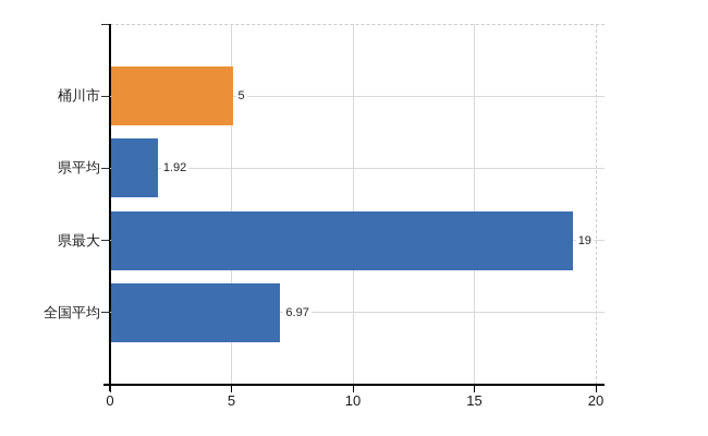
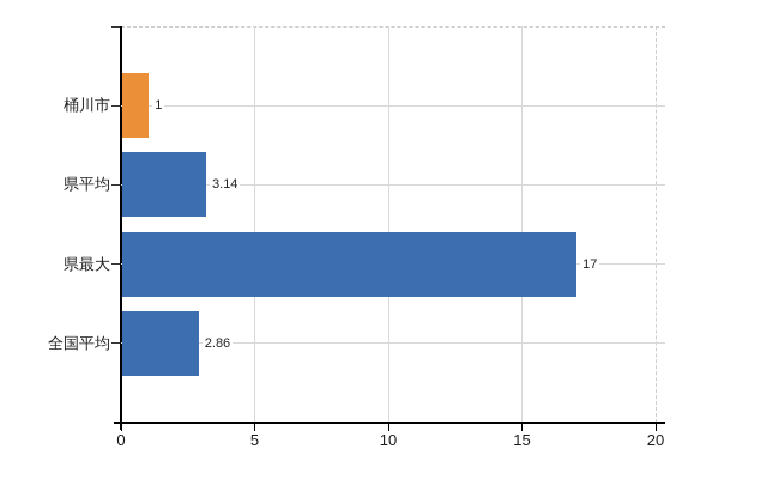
桶川市: 5 -> 1
県平均: 1.92 -> 3.14
県最大: 19 -> 17
全国平均: 6.97 -> 2.86
